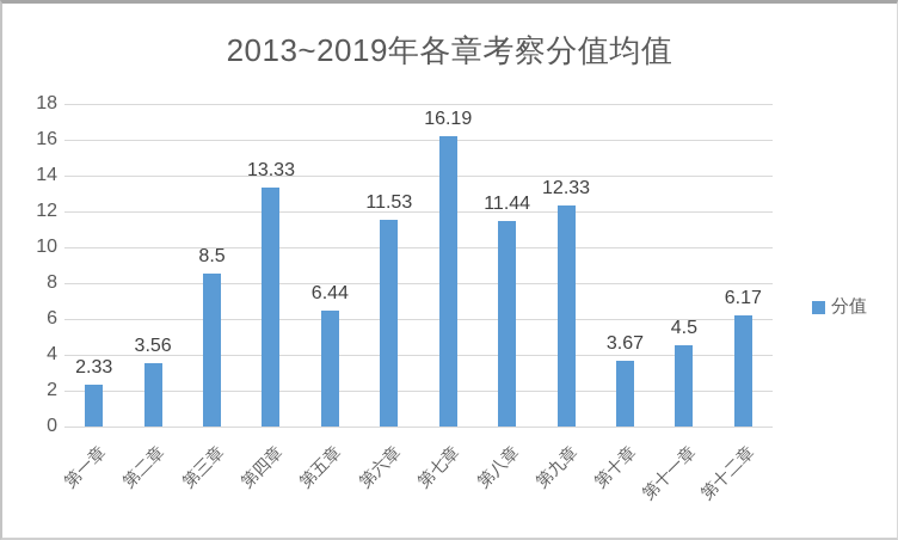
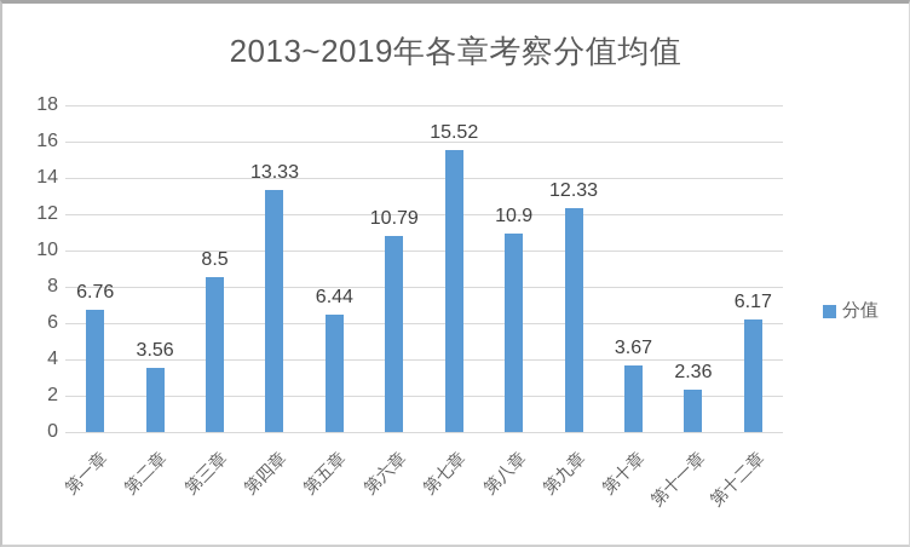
第一章: 2.33 -> 6.76
第六章: 11.53 -> 10.79
第七章: 16.19 -> 15.52
第八章: 11.44 -> 10.9
第十一章: 4.5 -> 2.36
